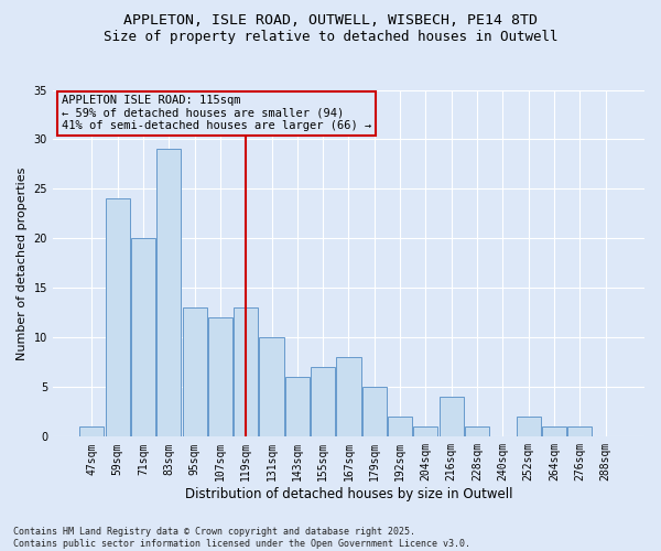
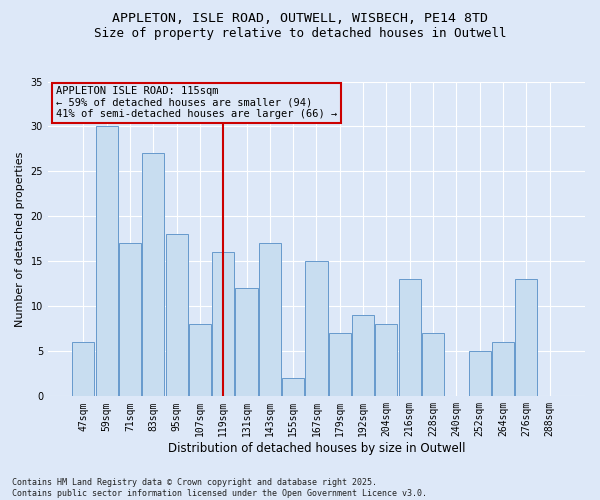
47sqm: 1 -> 6
59sqm: 24 -> 30
71sqm: 20 -> 17
83sqm: 29 -> 27
95sqm: 13 -> 18
107sqm: 12 -> 8
119sqm: 13 -> 16
131sqm: 10 -> 12
143sqm: 6 -> 17
155sqm: 7 -> 2
167sqm: 8 -> 15
179sqm: 5 -> 7
192sqm: 2 -> 9
204sqm: 1 -> 8
216sqm: 4 -> 13
228sqm: 1 -> 7
252sqm: 2 -> 5
264sqm: 1 -> 6
276sqm: 1 -> 13
